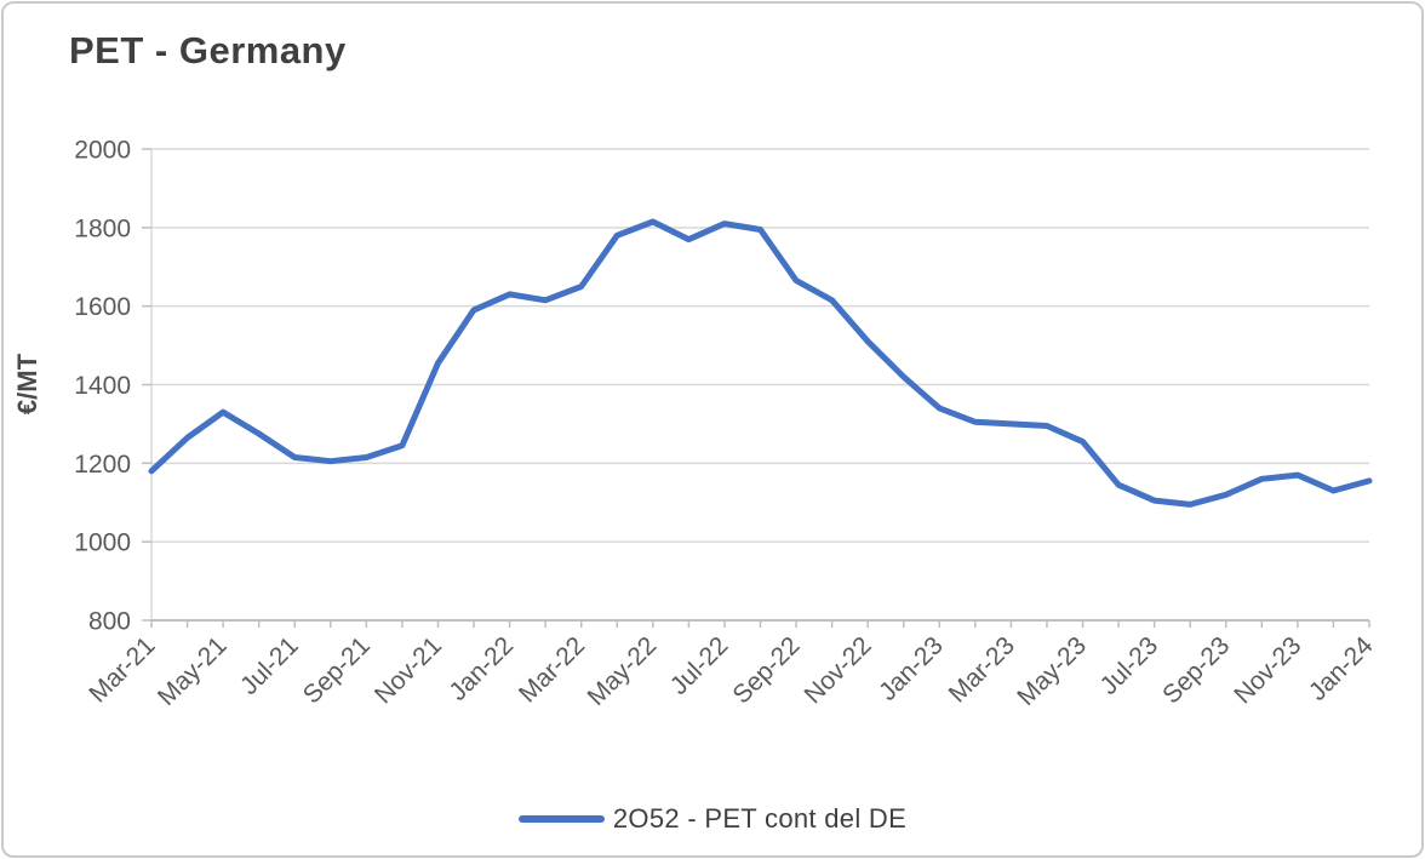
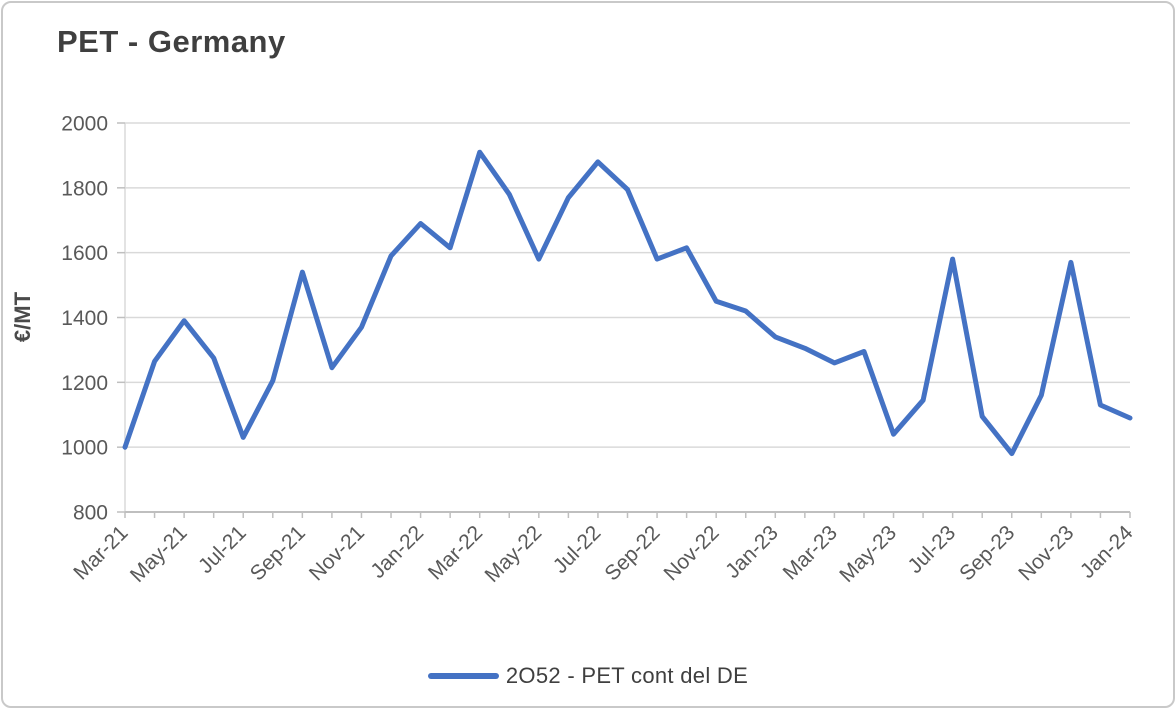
Mar-21: 1180 -> 1000
May-21: 1330 -> 1390
Jul-21: 1220 -> 1030
Sep-21: 1220 -> 1540
Nov-21: 1460 -> 1370
Jan-22: 1630 -> 1690
Mar-22: 1650 -> 1910
May-22: 1820 -> 1580
Jul-22: 1810 -> 1880
Sep-22: 1660 -> 1580
Nov-22: 1510 -> 1450
Mar-23: 1300 -> 1260
May-23: 1260 -> 1040
Jul-23: 1100 -> 1580
Sep-23: 1120 -> 980
Nov-23: 1170 -> 1570
Jan-24: 1160 -> 1090
